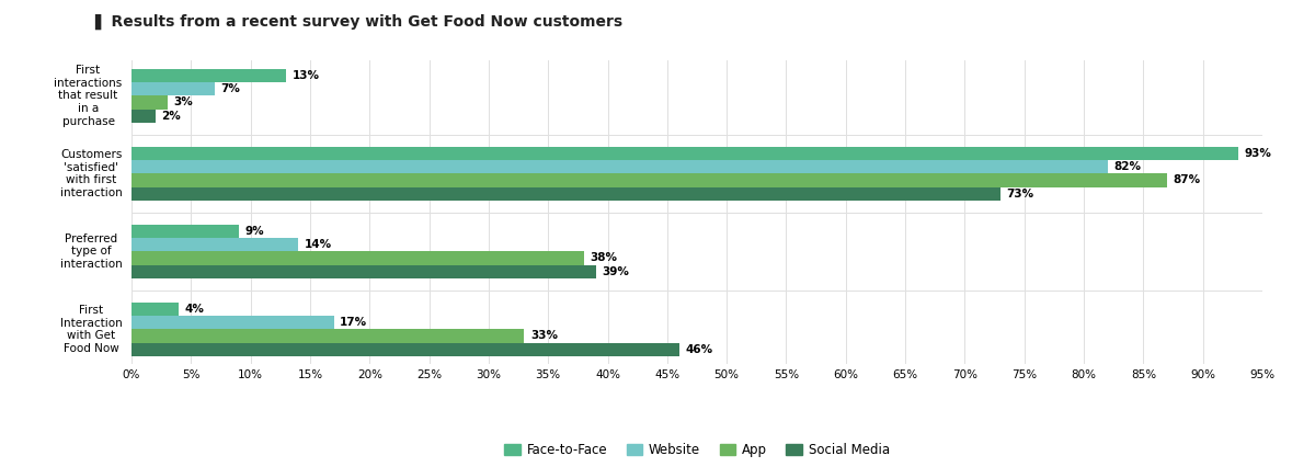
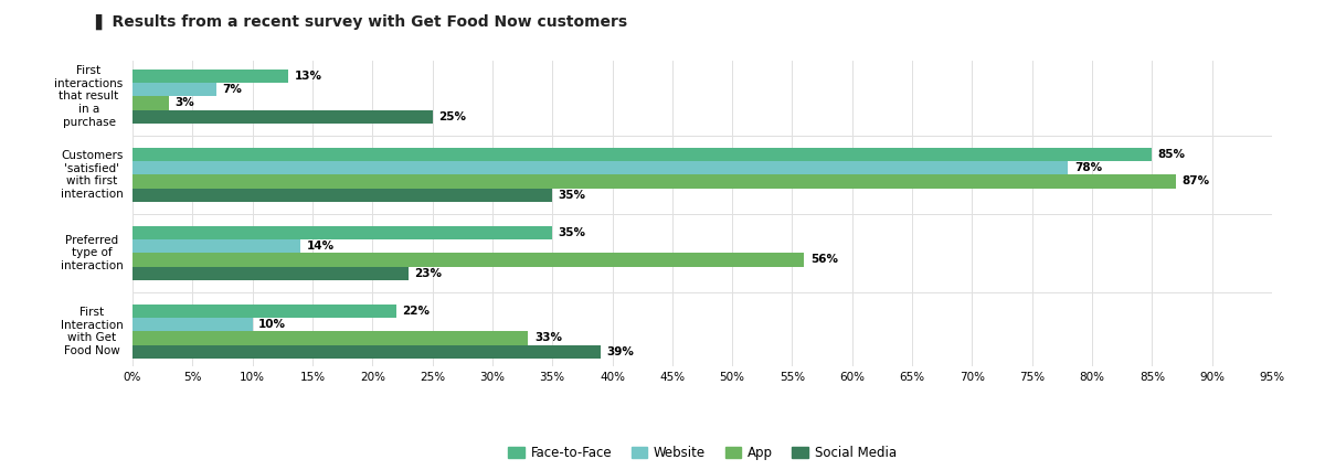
Social Media/First interactions that result in a purchase: 2% -> 25%
Face-to-Face/Customers 'satisfied' with first interaction: 93% -> 85%
Website/Customers 'satisfied' with first interaction: 82% -> 78%
Social Media/Customers 'satisfied' with first interaction: 73% -> 35%
Face-to-Face/Preferred type of interaction: 9% -> 35%
App/Preferred type of interaction: 38% -> 56%
Social Media/Preferred type of interaction: 39% -> 23%
Face-to-Face/First Interaction with Get Food Now: 4% -> 22%
Website/First Interaction with Get Food Now: 17% -> 10%
Social Media/First Interaction with Get Food Now: 46% -> 39%
